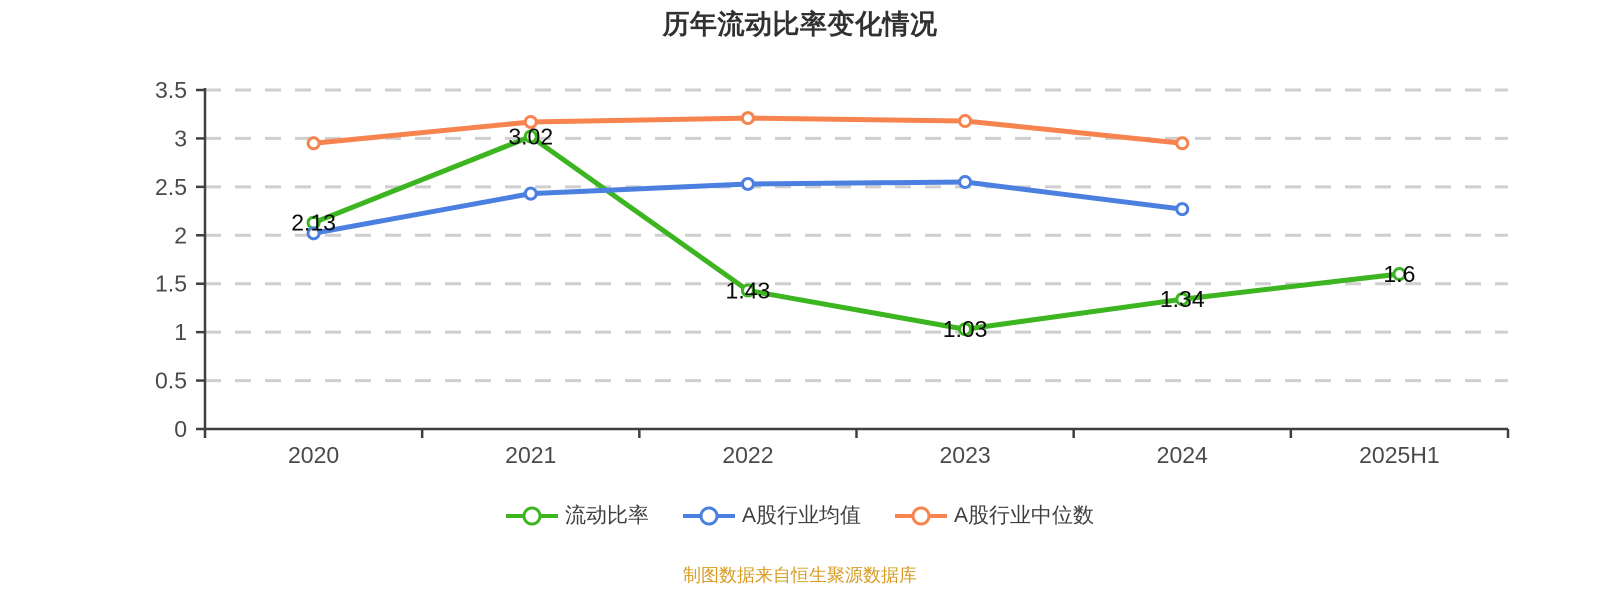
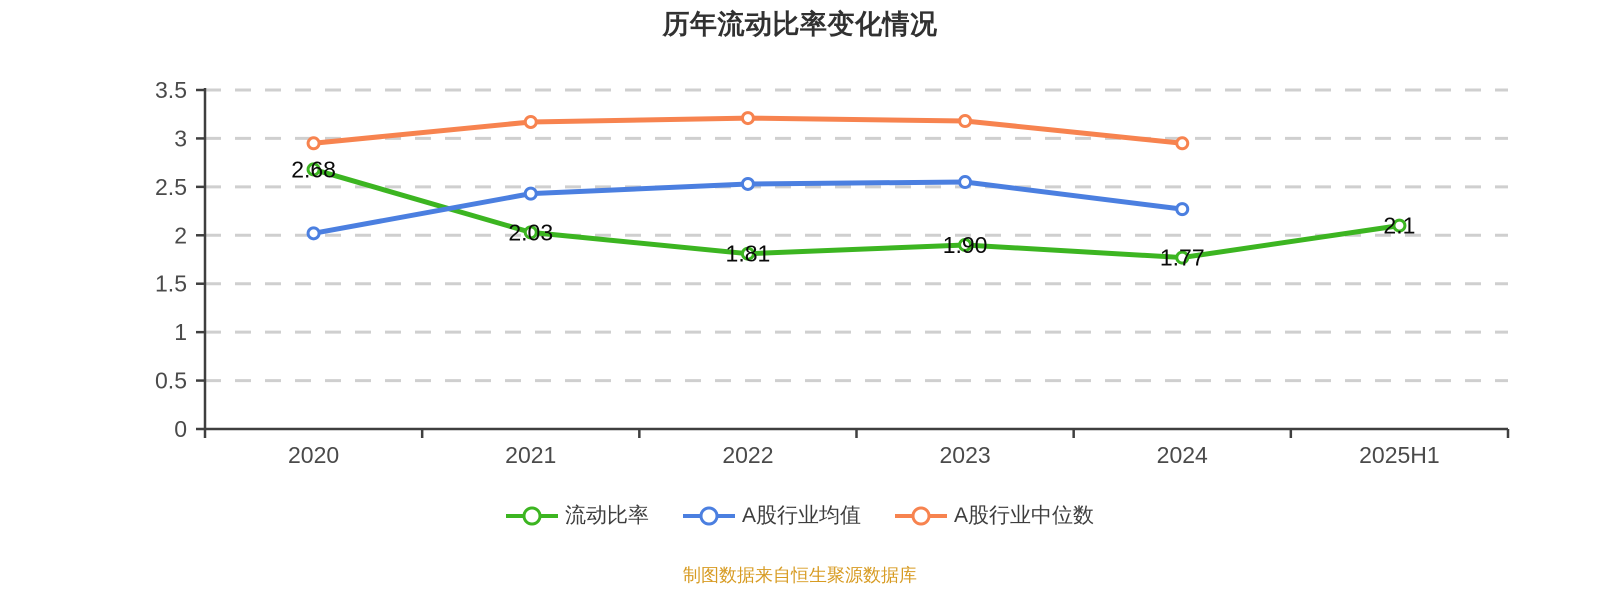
流动比率/2020: 2.13 -> 2.68
流动比率/2021: 3.02 -> 2.03
流动比率/2022: 1.43 -> 1.81
流动比率/2023: 1.03 -> 1.90
流动比率/2024: 1.34 -> 1.77
流动比率/2025H1: 1.6 -> 2.1
